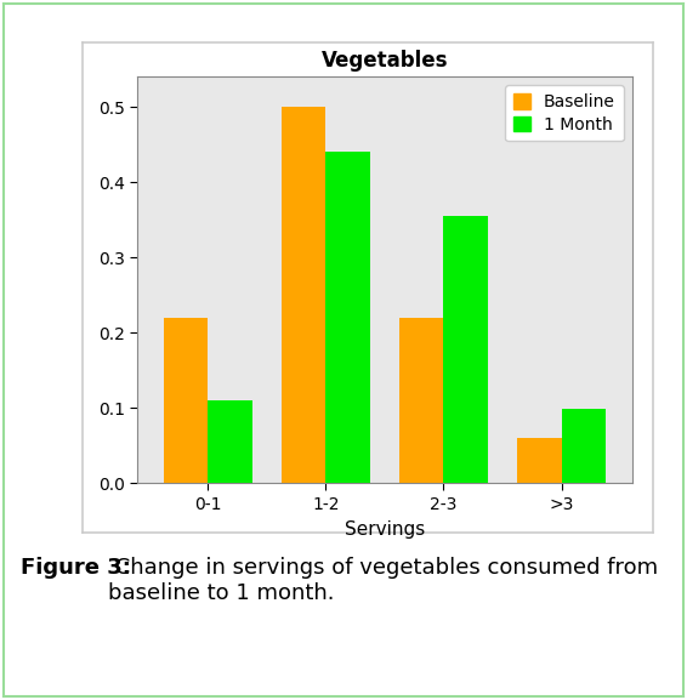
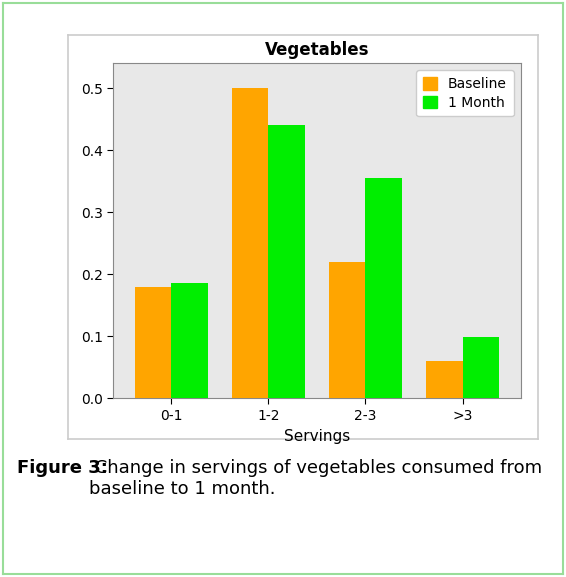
Baseline/0-1: 0.22 -> 0.18
1 Month/0-1: 0.110 -> 0.186
